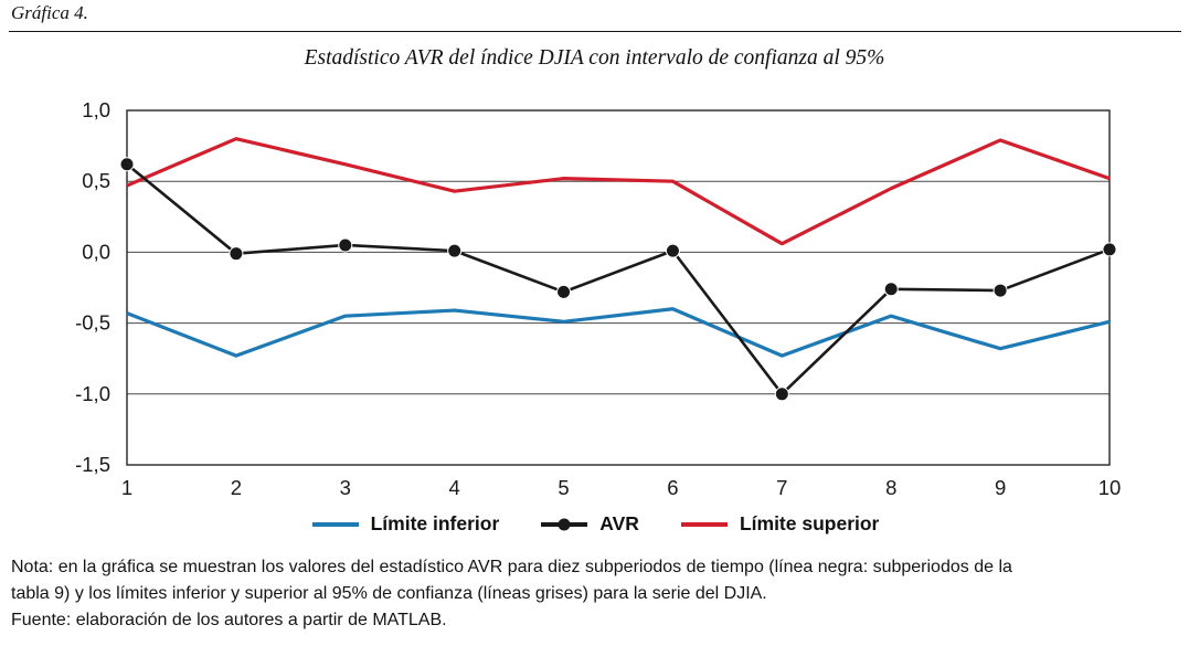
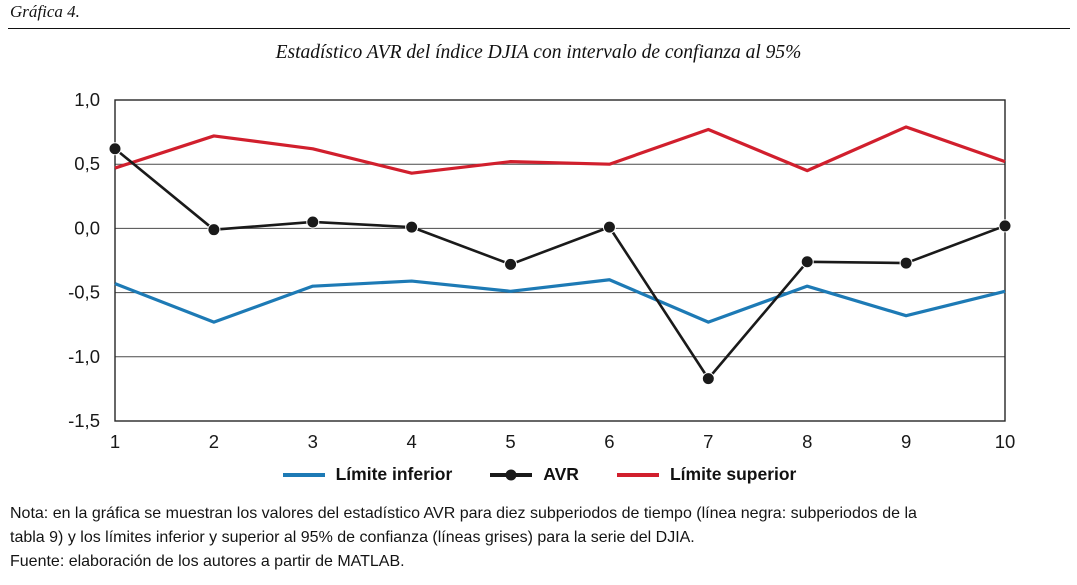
Límite superior/2: 0,80 -> 0,72
AVR/7: -1,00 -> -1,17
Límite superior/7: 0,06 -> 0,77
